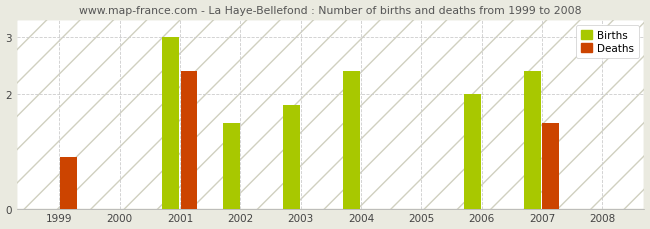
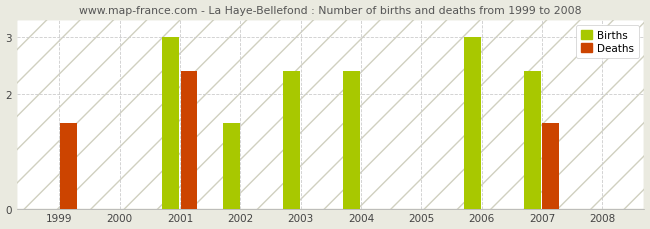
Deaths/1999: 0.9 -> 1.5
Births/2003: 1.8 -> 2.4
Births/2006: 2.0 -> 3.0
